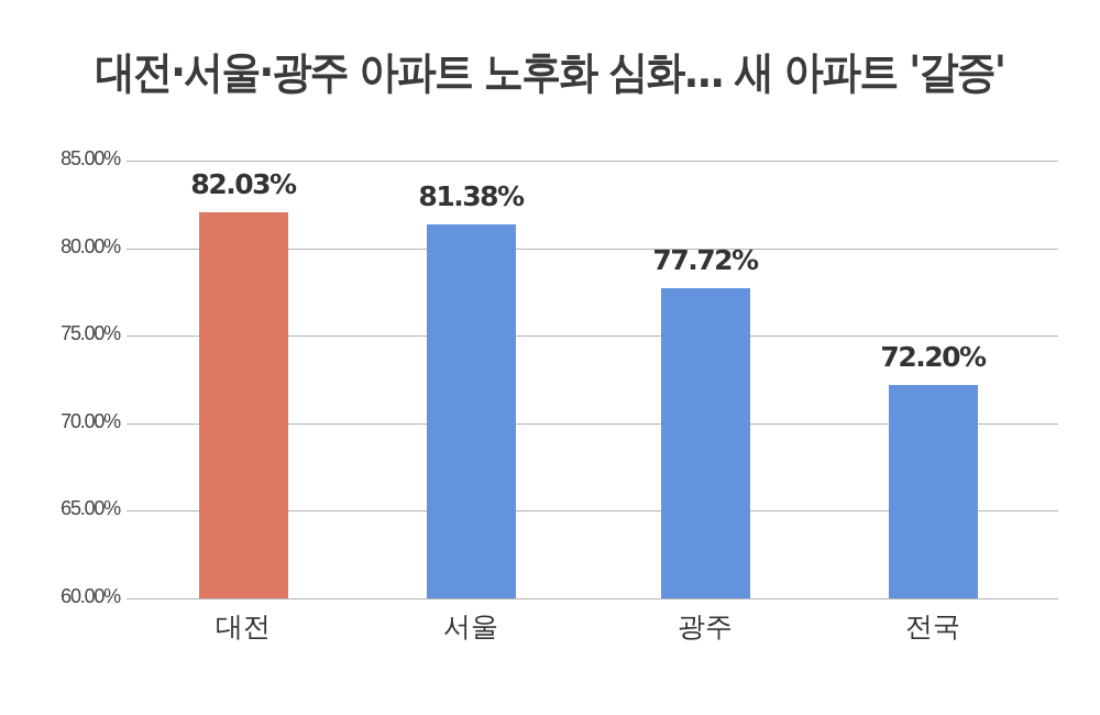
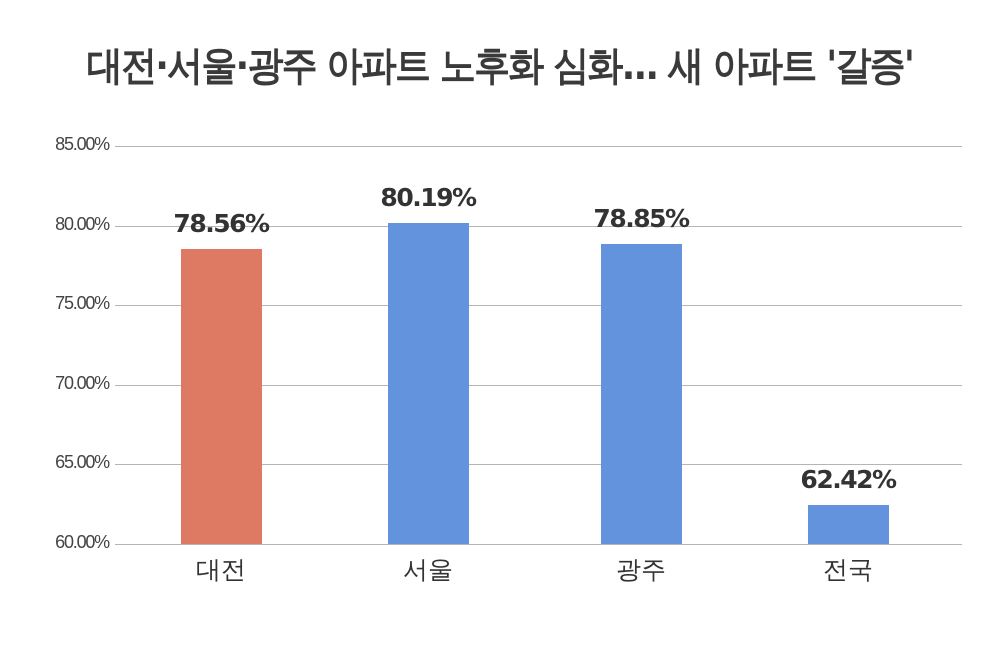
대전: 82.03% -> 78.56%
서울: 81.38% -> 80.19%
광주: 77.72% -> 78.85%
전국: 72.20% -> 62.42%
